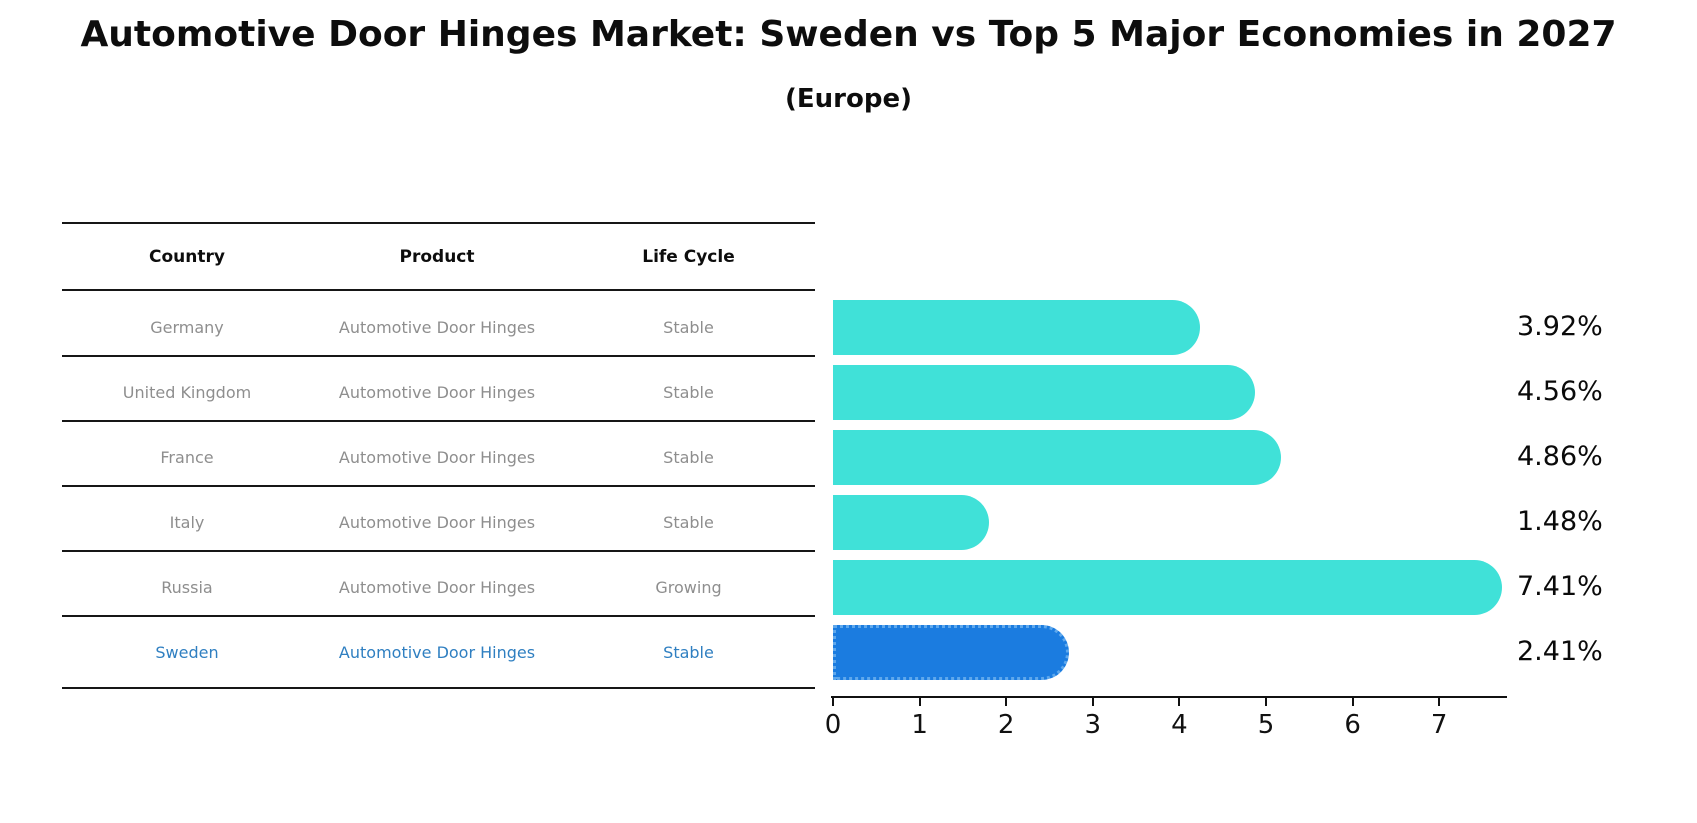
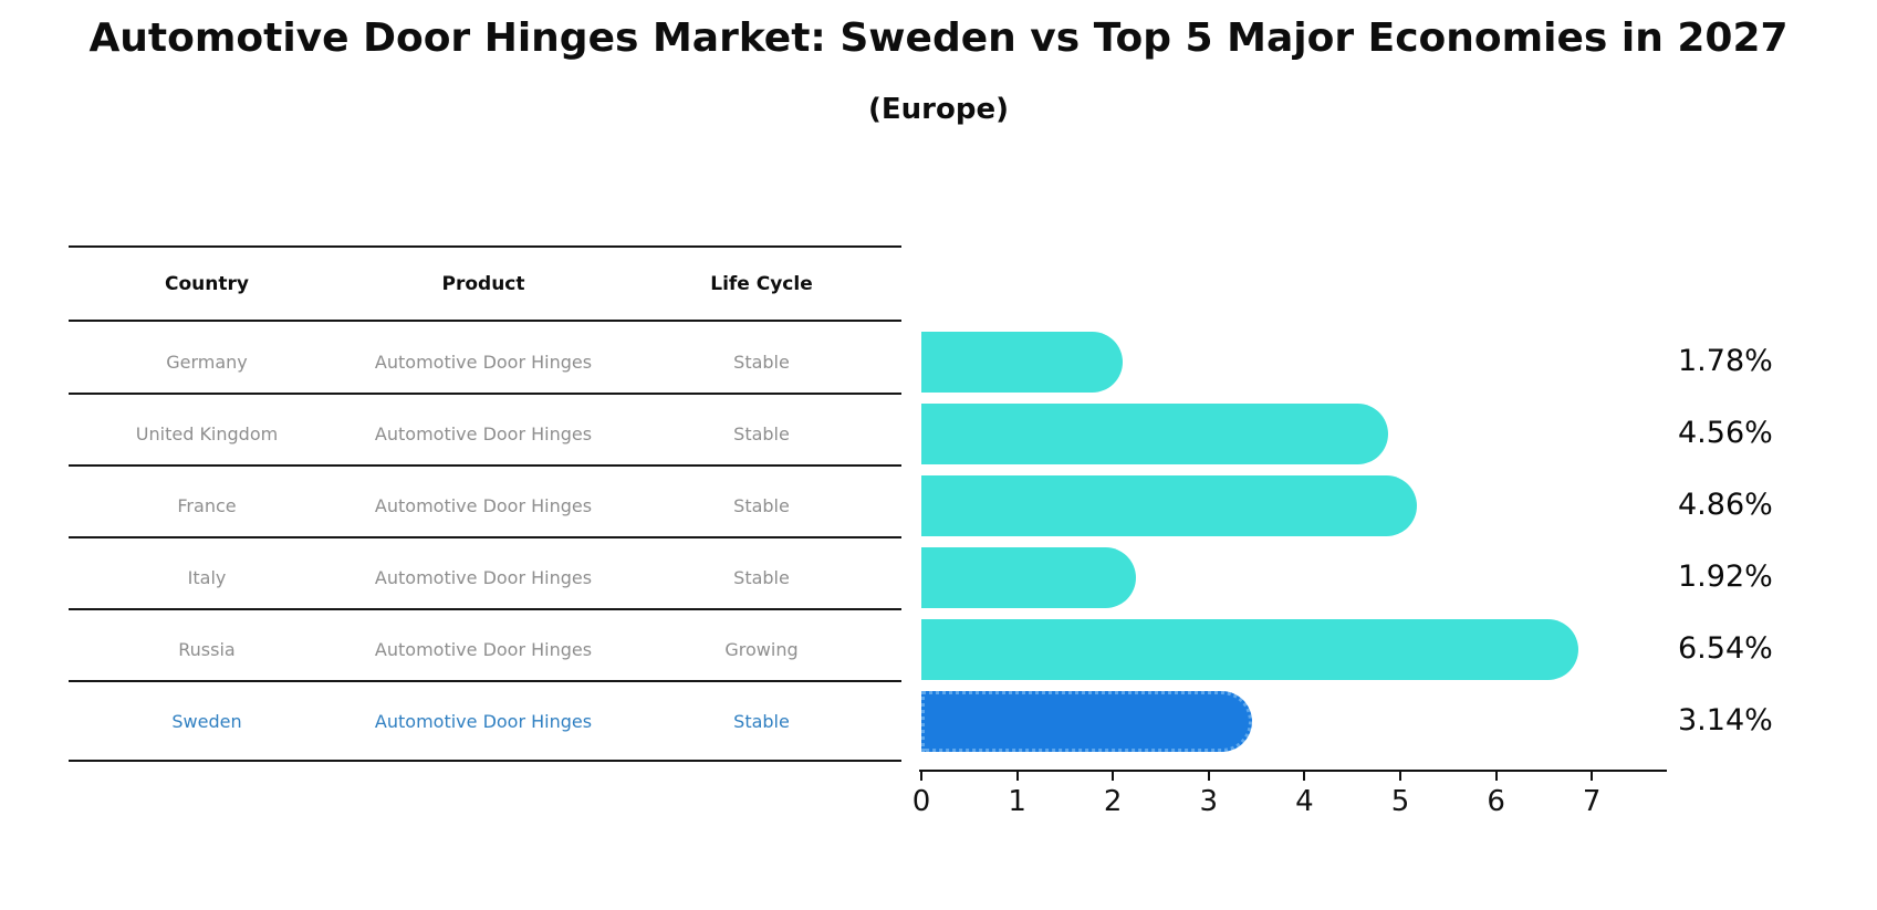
Germany: 3.92% -> 1.78%
Italy: 1.48% -> 1.92%
Russia: 7.41% -> 6.54%
Sweden: 2.41% -> 3.14%
